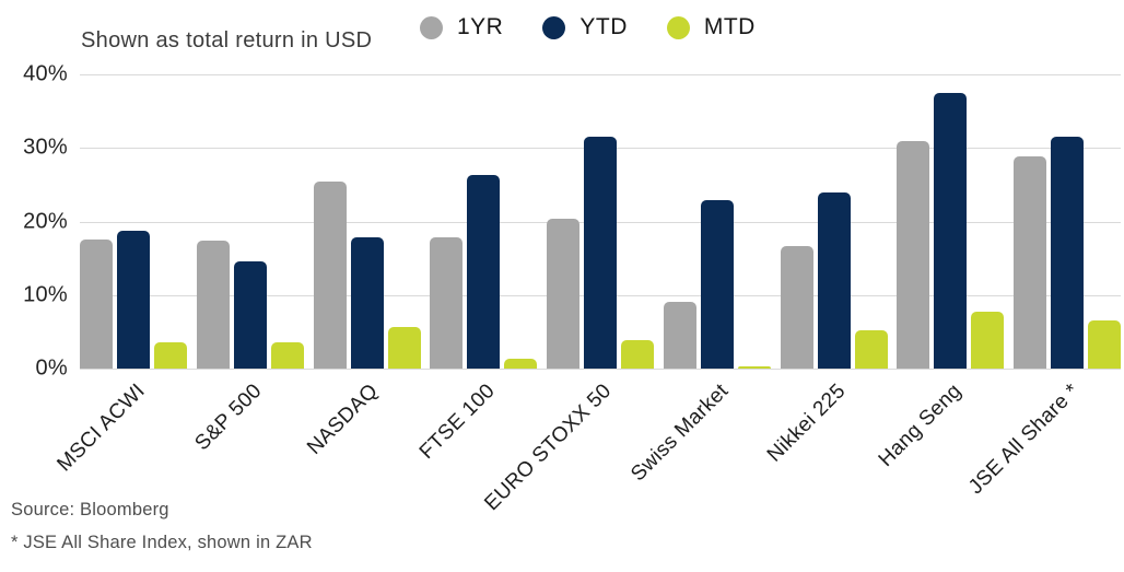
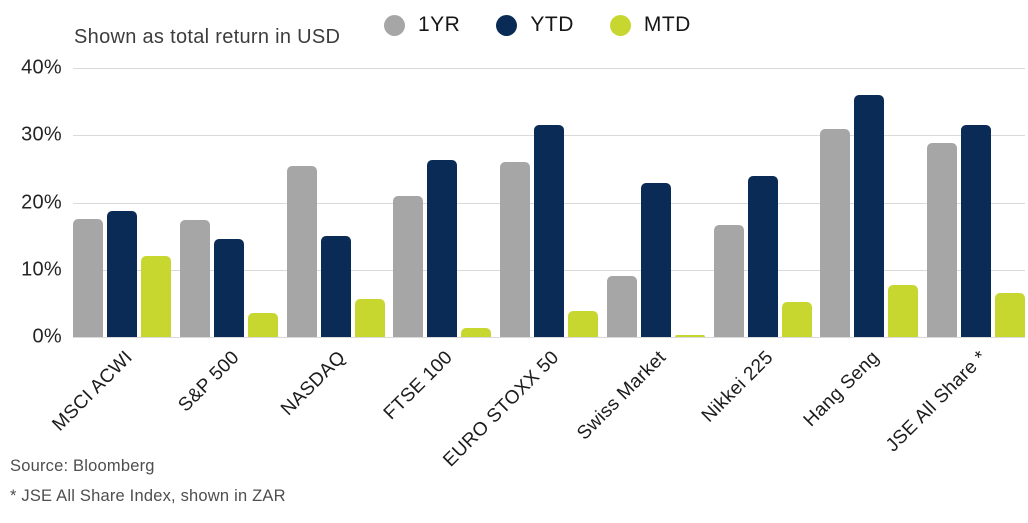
MTD/MSCI ACWI: 4% -> 12%
YTD/NASDAQ: 18% -> 15%
1YR/FTSE 100: 18% -> 21%
1YR/EURO STOXX 50: 20% -> 26%
YTD/Hang Seng: 38% -> 36%
